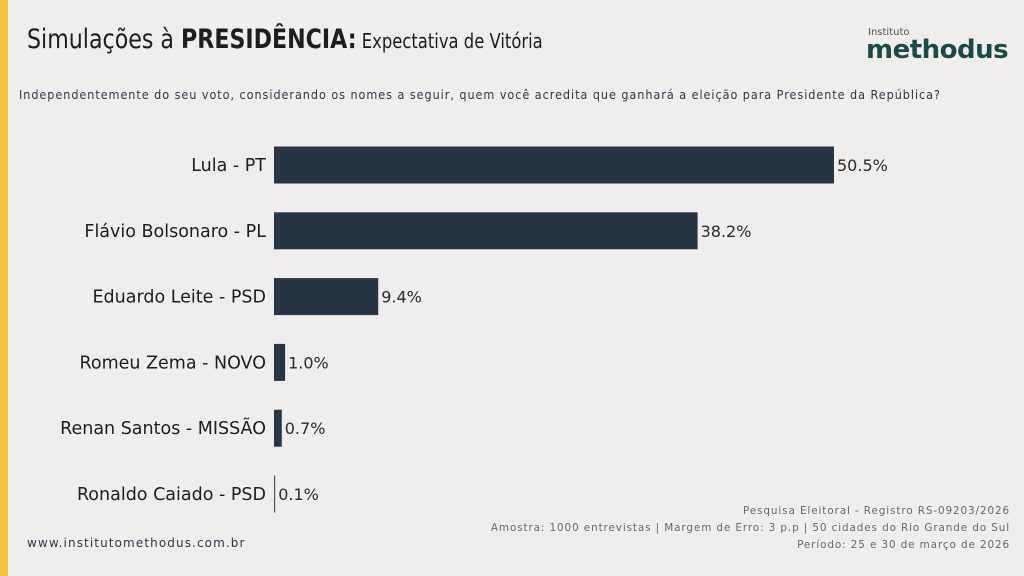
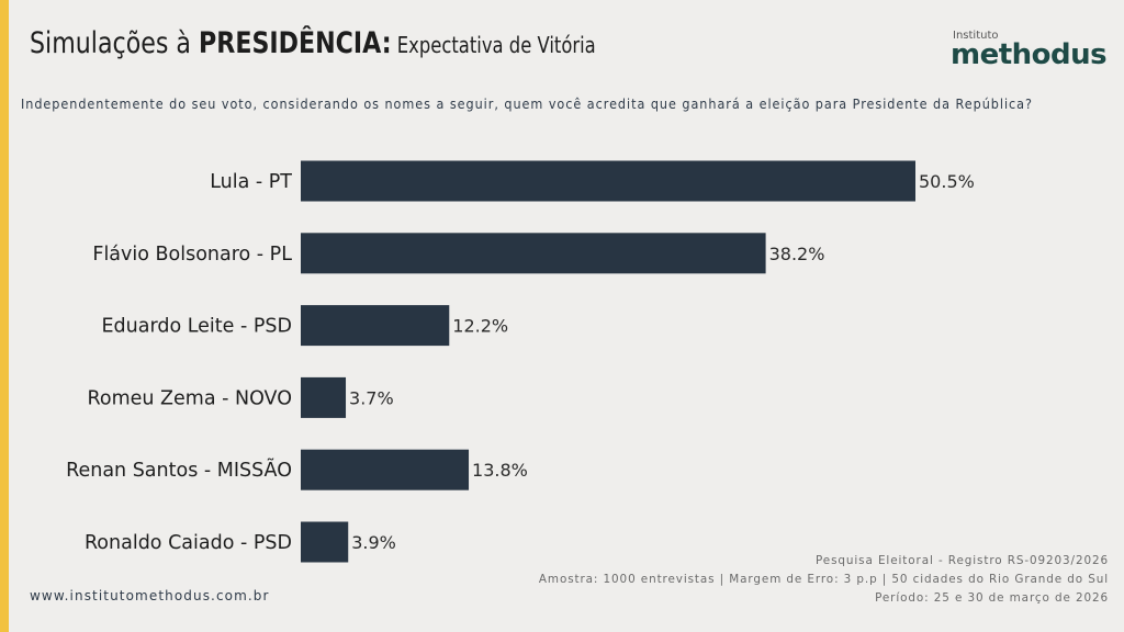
Eduardo Leite - PSD: 9.4% -> 12.2%
Romeu Zema - NOVO: 1.0% -> 3.7%
Renan Santos - MISSÃO: 0.7% -> 13.8%
Ronaldo Caiado - PSD: 0.1% -> 3.9%
